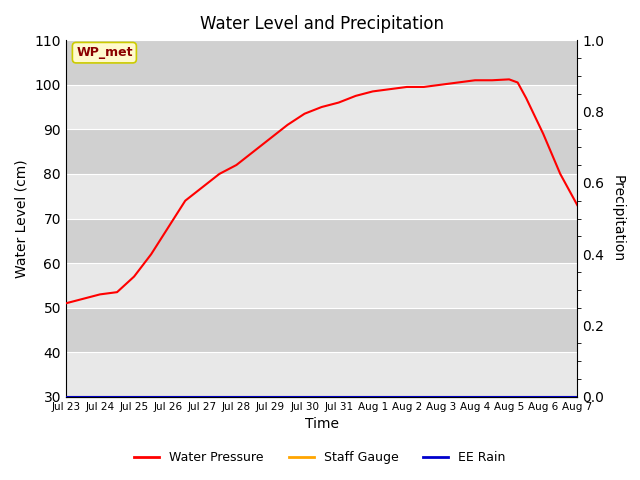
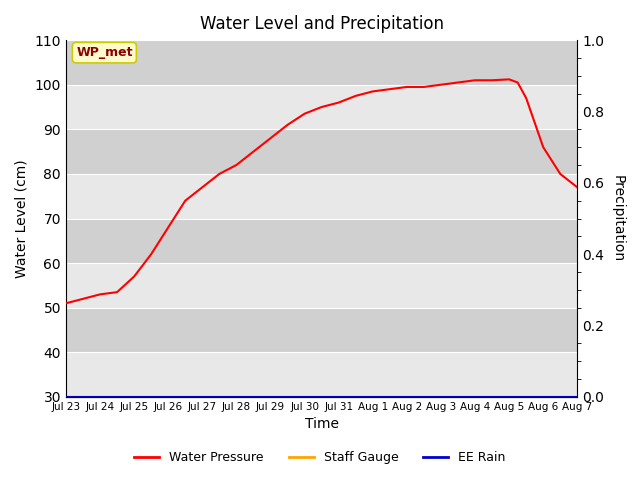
Aug 6: 89.0 -> 86.0
Aug 7: 73.0 -> 77.0
